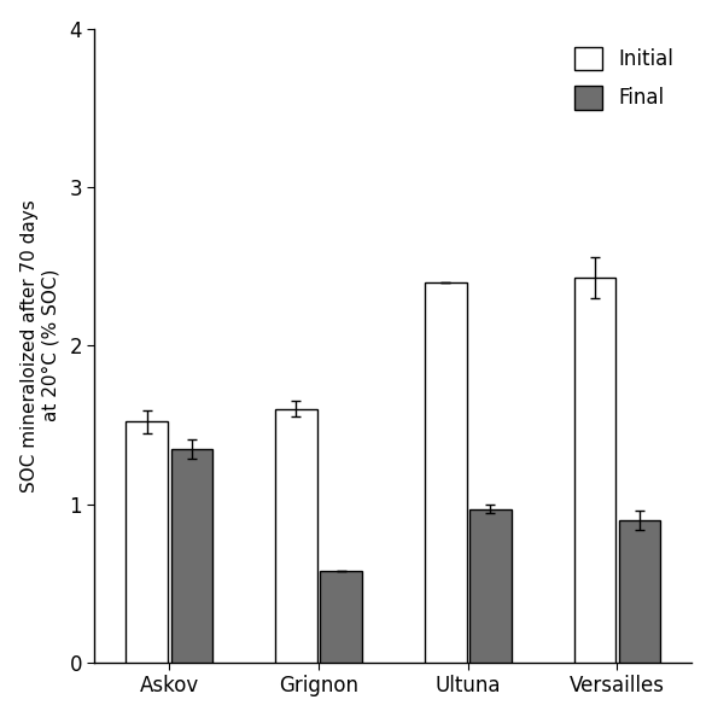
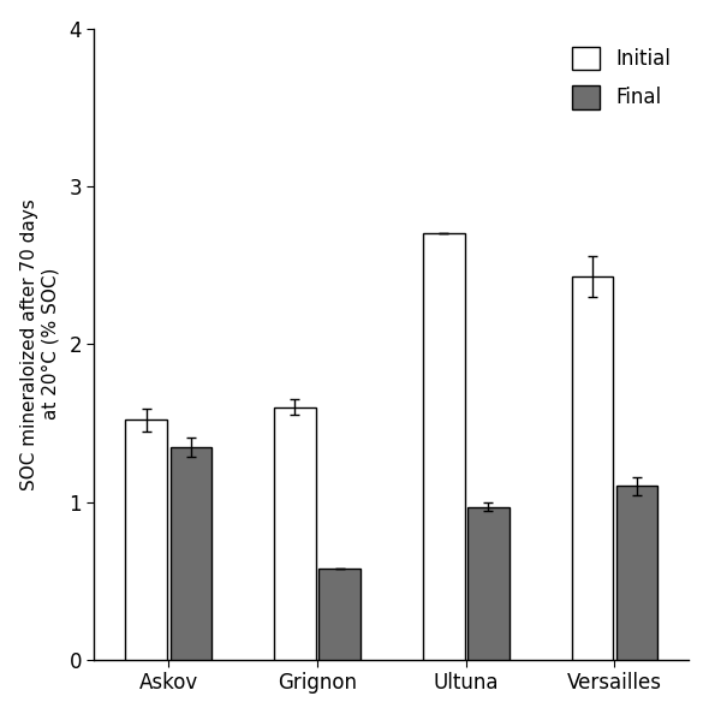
Initial/Ultuna: 2.40 -> 2.70
Final/Versailles: 0.90 -> 1.10
